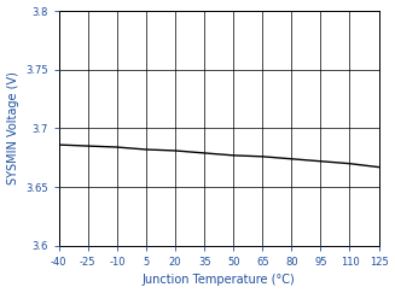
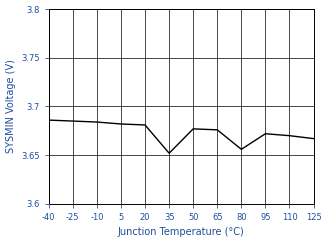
35: 3.679 -> 3.652
80: 3.674 -> 3.656
